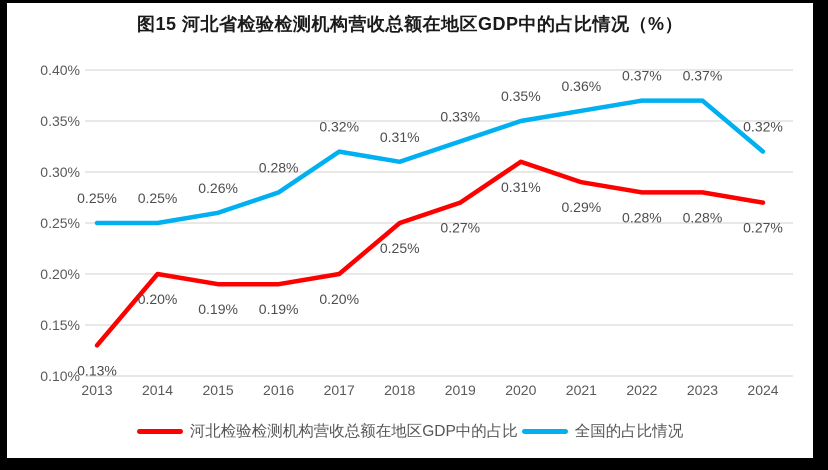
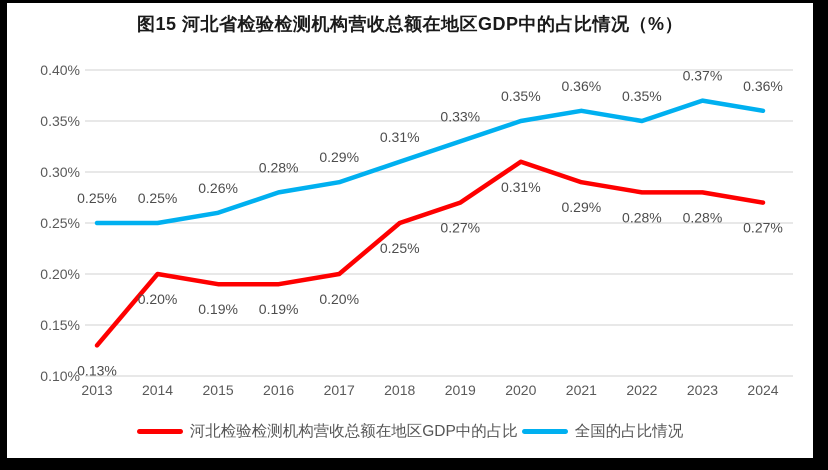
全国的占比情况/2017: 0.32% -> 0.29%
全国的占比情况/2022: 0.37% -> 0.35%
全国的占比情况/2024: 0.32% -> 0.36%
